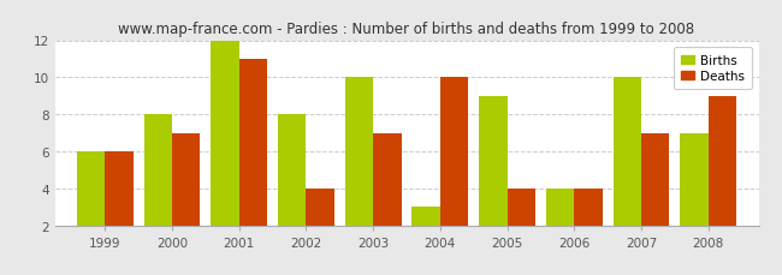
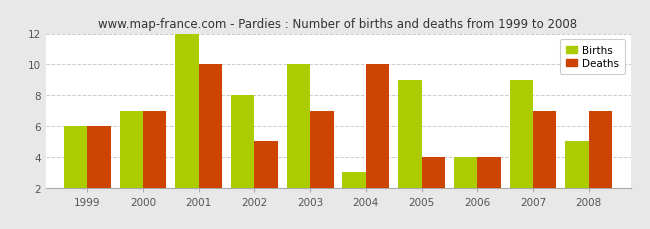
Births/2000: 8 -> 7
Deaths/2001: 11 -> 10
Deaths/2002: 4 -> 5
Births/2007: 10 -> 9
Births/2008: 7 -> 5
Deaths/2008: 9 -> 7
